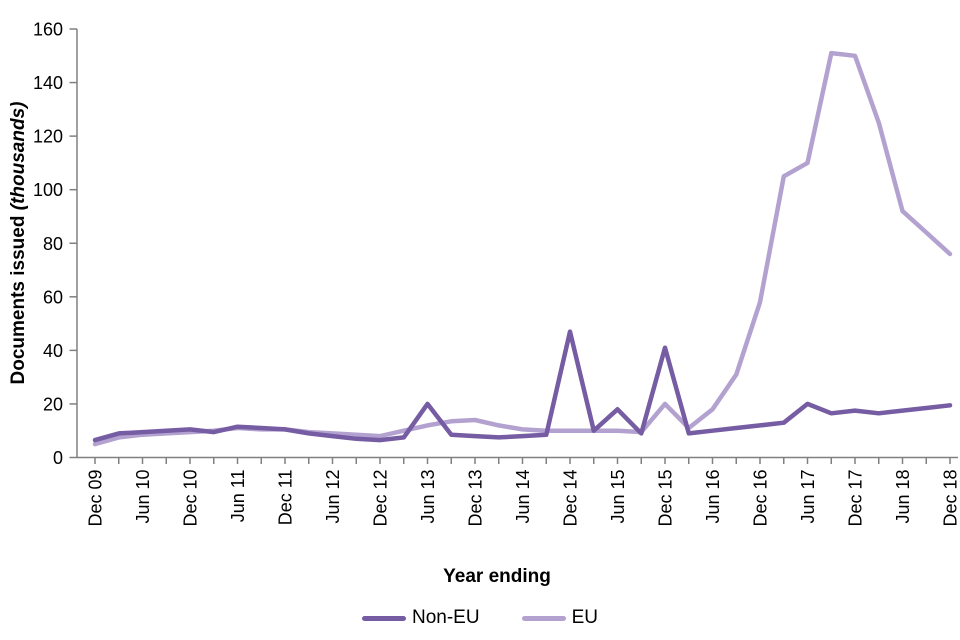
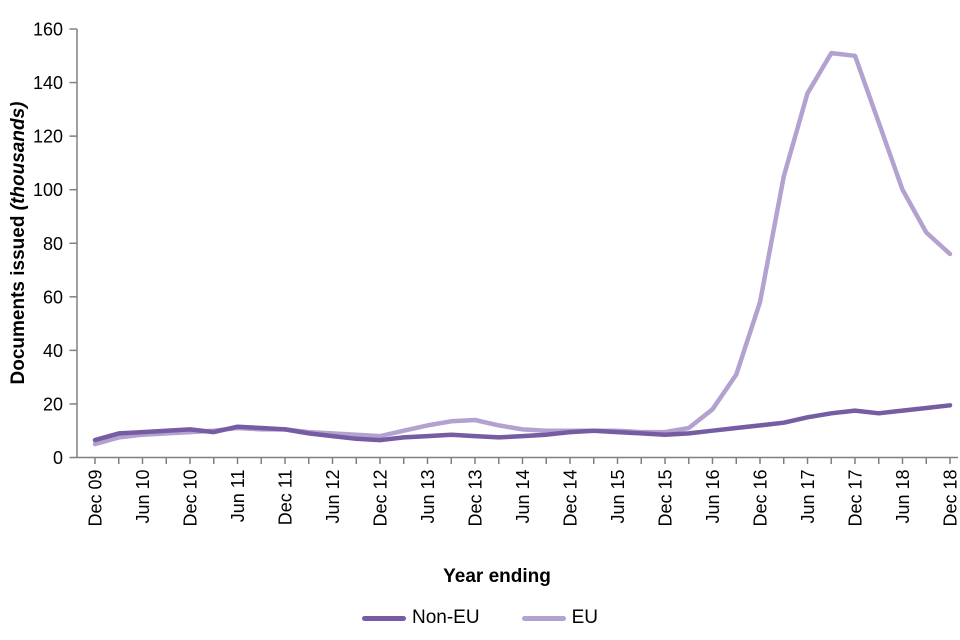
Non-EU/Jun 13: 20 -> 8
Non-EU/Dec 14: 47 -> 10
Non-EU/Jun 15: 18 -> 10
EU/Dec 15: 20 -> 10
Non-EU/Dec 15: 41 -> 8
EU/Jun 17: 110 -> 136
Non-EU/Jun 17: 20 -> 15
EU/Jun 18: 92 -> 100
